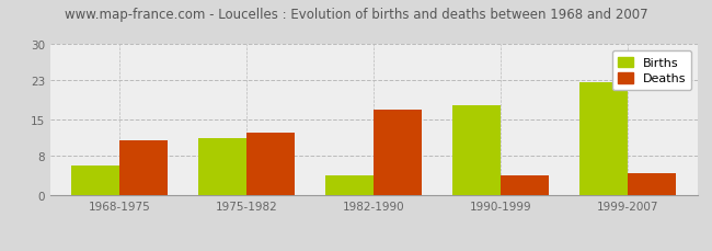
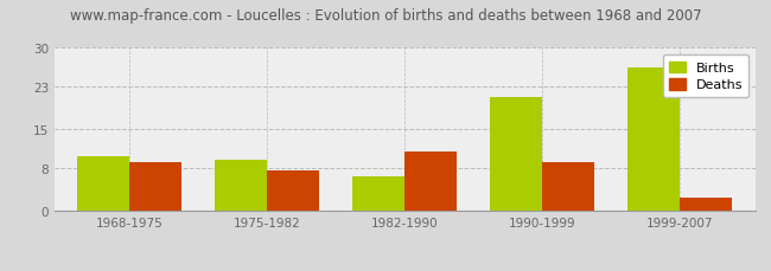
Births/1968-1975: 6.0 -> 10.0
Deaths/1968-1975: 11.0 -> 9.0
Births/1975-1982: 11.5 -> 9.5
Deaths/1975-1982: 12.5 -> 7.5
Births/1982-1990: 4.0 -> 6.5
Deaths/1982-1990: 17.0 -> 11.0
Births/1990-1999: 18.0 -> 21.0
Deaths/1990-1999: 4.0 -> 9.0
Births/1999-2007: 22.5 -> 26.5
Deaths/1999-2007: 4.5 -> 2.5
